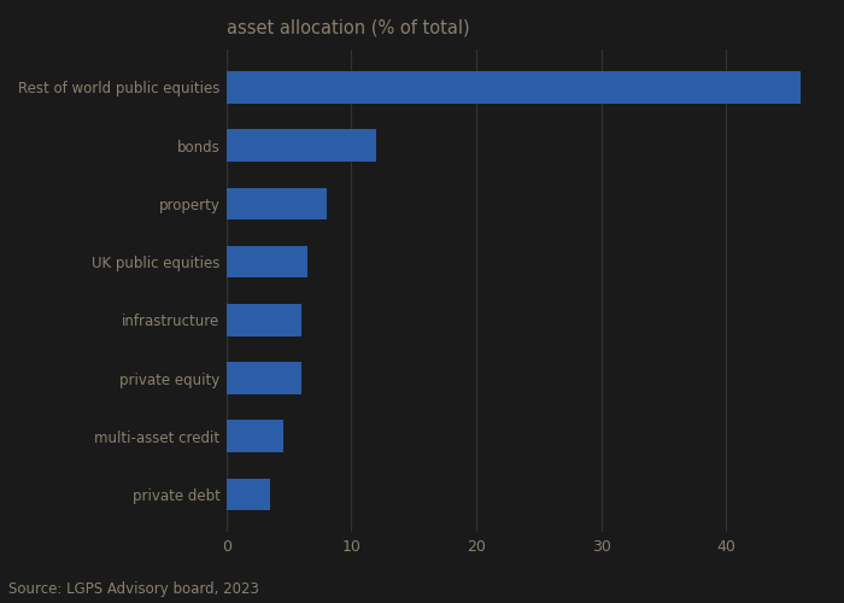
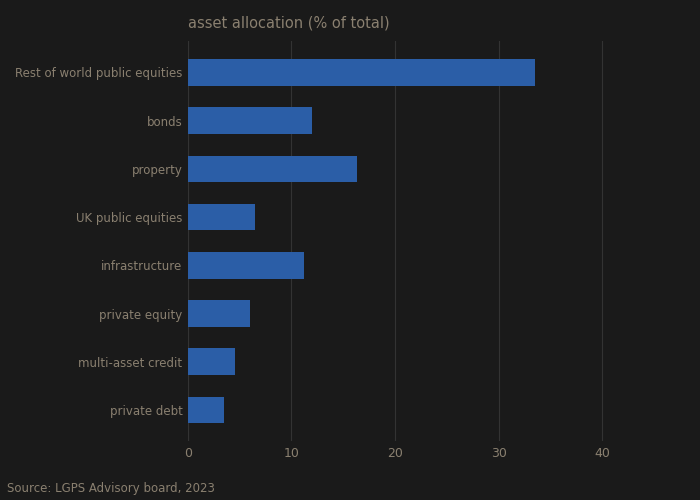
Rest of world public equities: 46.0 -> 33.5
property: 8.0 -> 16.3
infrastructure: 6.0 -> 11.2
